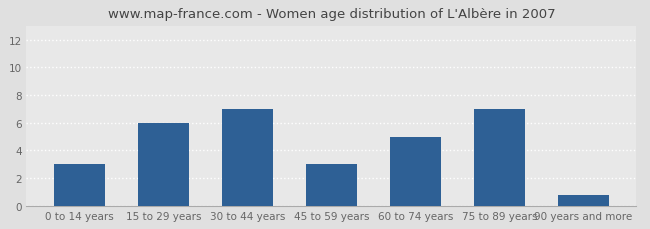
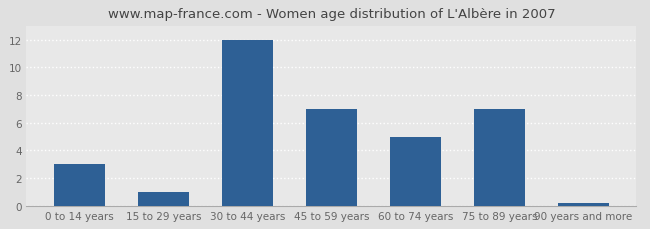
15 to 29 years: 6.0 -> 1.0
30 to 44 years: 7.0 -> 12.0
45 to 59 years: 3.0 -> 7.0
90 years and more: 0.8 -> 0.2
